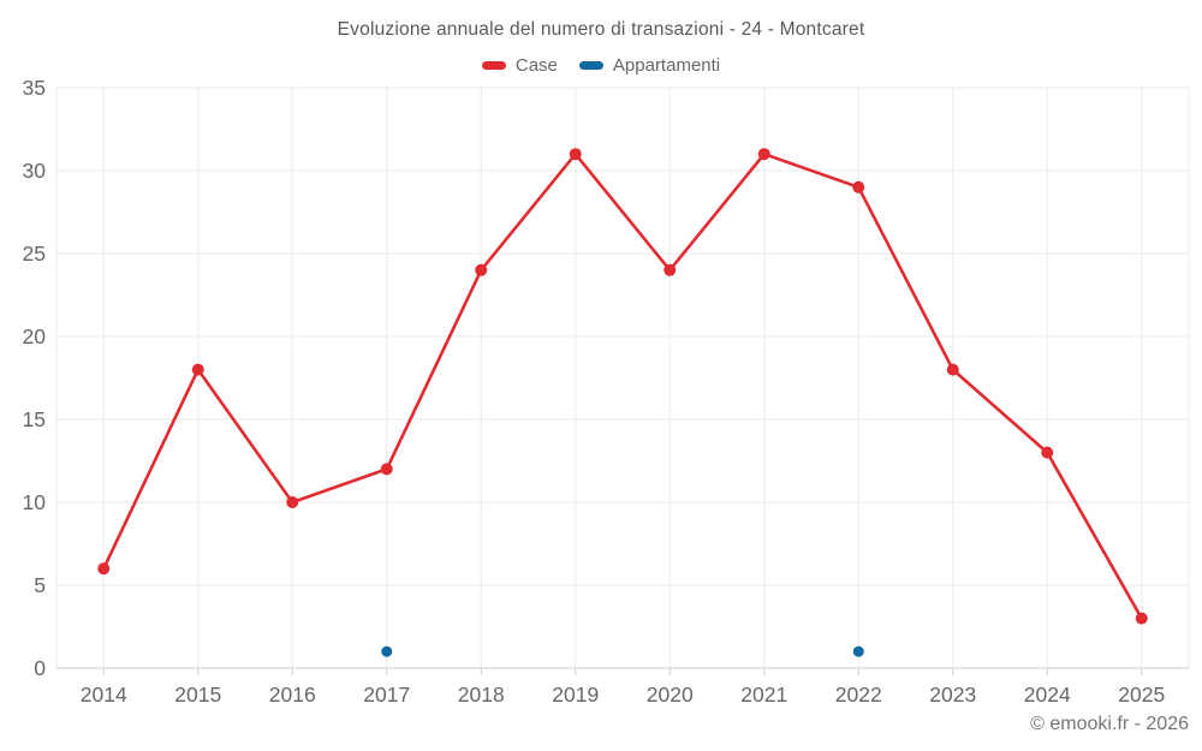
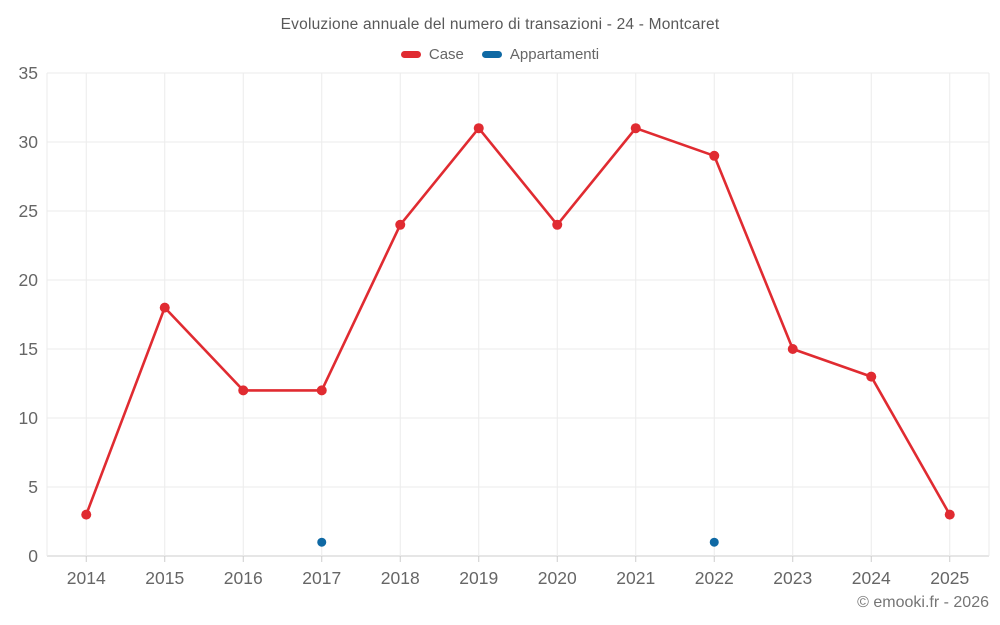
Case/2014: 6 -> 3
Case/2016: 10 -> 12
Case/2023: 18 -> 15
